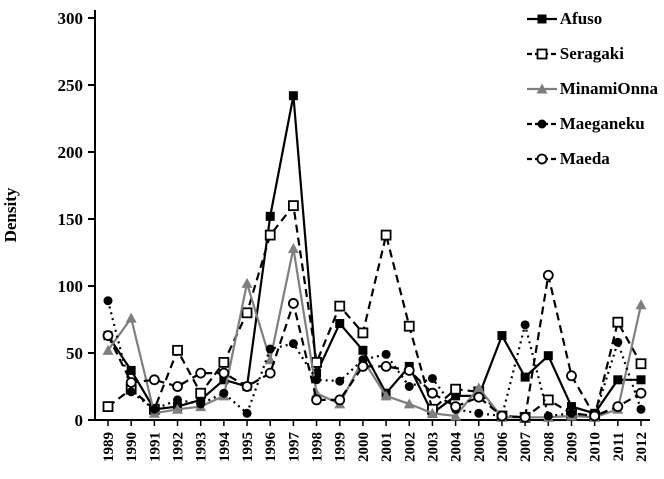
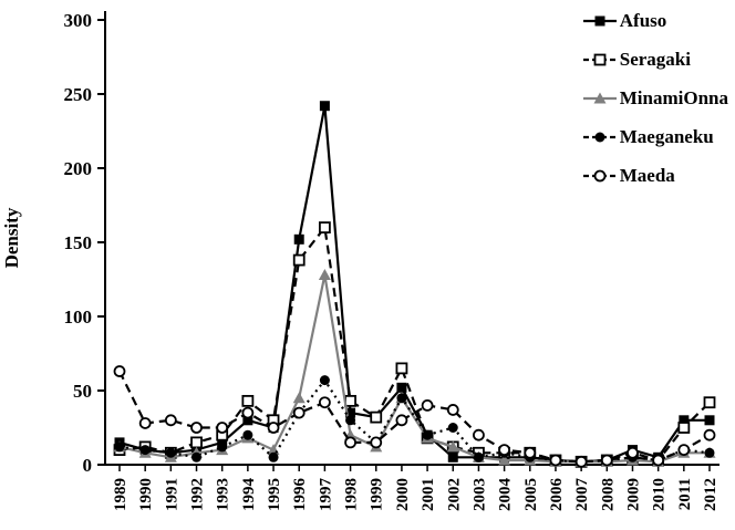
Afuso/1989: 63 -> 15
MinamiOnna/1989: 52 -> 12
Maeganeku/1989: 89 -> 12
Afuso/1990: 37 -> 10
Seragaki/1990: 23 -> 12
MinamiOnna/1990: 76 -> 8
Maeganeku/1990: 21 -> 10
Seragaki/1992: 52 -> 15
Maeganeku/1992: 15 -> 5
Maeda/1993: 35 -> 25
Seragaki/1995: 80 -> 30
MinamiOnna/1995: 102 -> 10
Maeganeku/1996: 53 -> 35
Maeda/1997: 87 -> 42
Afuso/1999: 72 -> 32
Seragaki/1999: 85 -> 32
Maeganeku/1999: 29 -> 15
Maeda/2000: 40 -> 30
Seragaki/2001: 138 -> 18
Maeganeku/2001: 49 -> 20
Afuso/2002: 40 -> 5
Seragaki/2002: 70 -> 12
Maeganeku/2003: 31 -> 5
Afuso/2004: 18 -> 5
Seragaki/2004: 23 -> 8
Afuso/2005: 18 -> 5
Seragaki/2005: 21 -> 8
MinamiOnna/2005: 24 -> 3
Maeda/2005: 17 -> 8
Afuso/2006: 63 -> 3
Afuso/2007: 32 -> 2
Maeganeku/2007: 71 -> 2
Afuso/2008: 48 -> 3
Seragaki/2008: 15 -> 3
Maeda/2008: 108 -> 3
Maeda/2009: 33 -> 8
Seragaki/2011: 73 -> 25
Maeganeku/2011: 58 -> 10
MinamiOnna/2012: 86 -> 8
